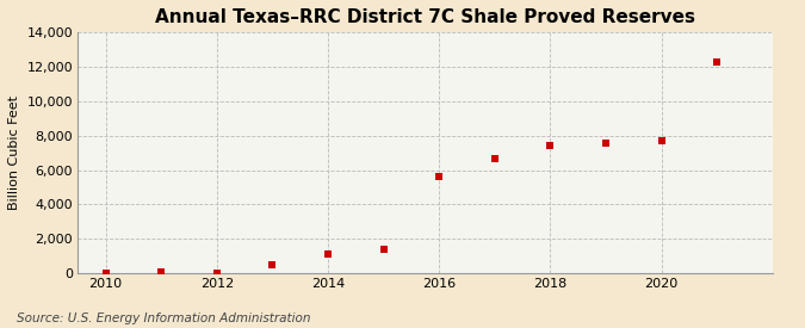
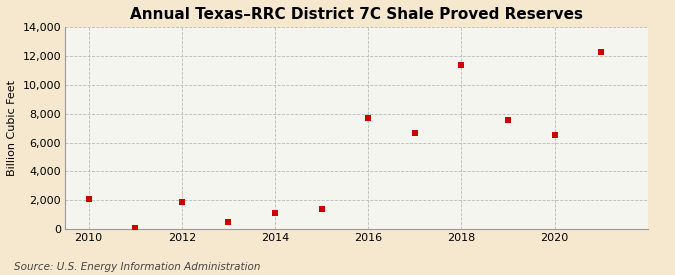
2010: 0 -> 2,100
2012: 0 -> 1,900
2016: 5,600 -> 7,700
2018: 7,400 -> 11,400
2020: 7,700 -> 6,500
